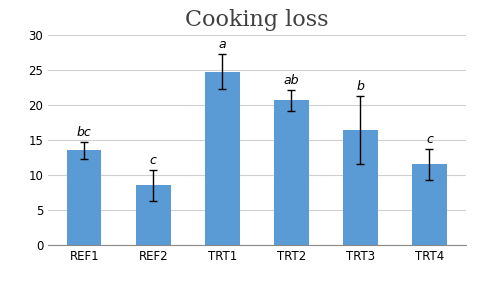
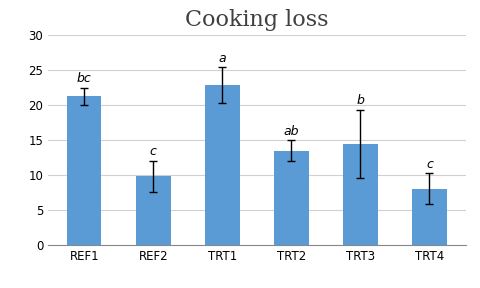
REF1: 13.5 -> 21.2
REF2: 8.5 -> 9.8
TRT1: 24.7 -> 22.8
TRT2: 20.6 -> 13.4
TRT3: 16.4 -> 14.4
TRT4: 11.5 -> 8.0
